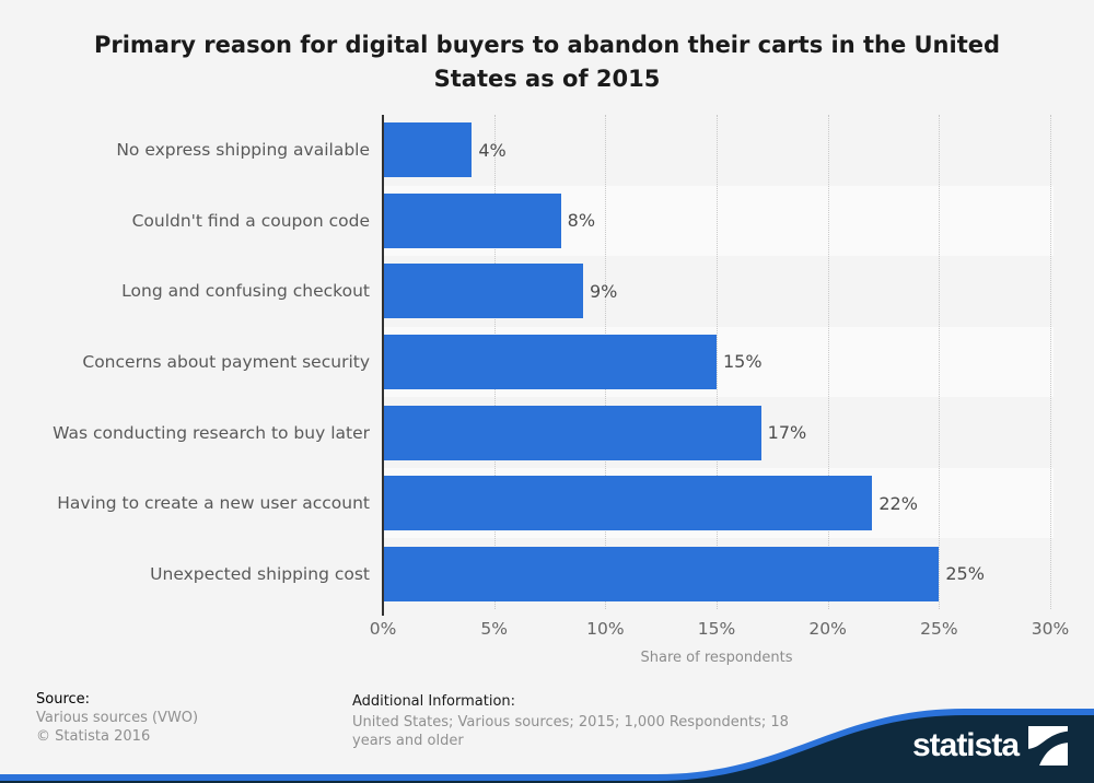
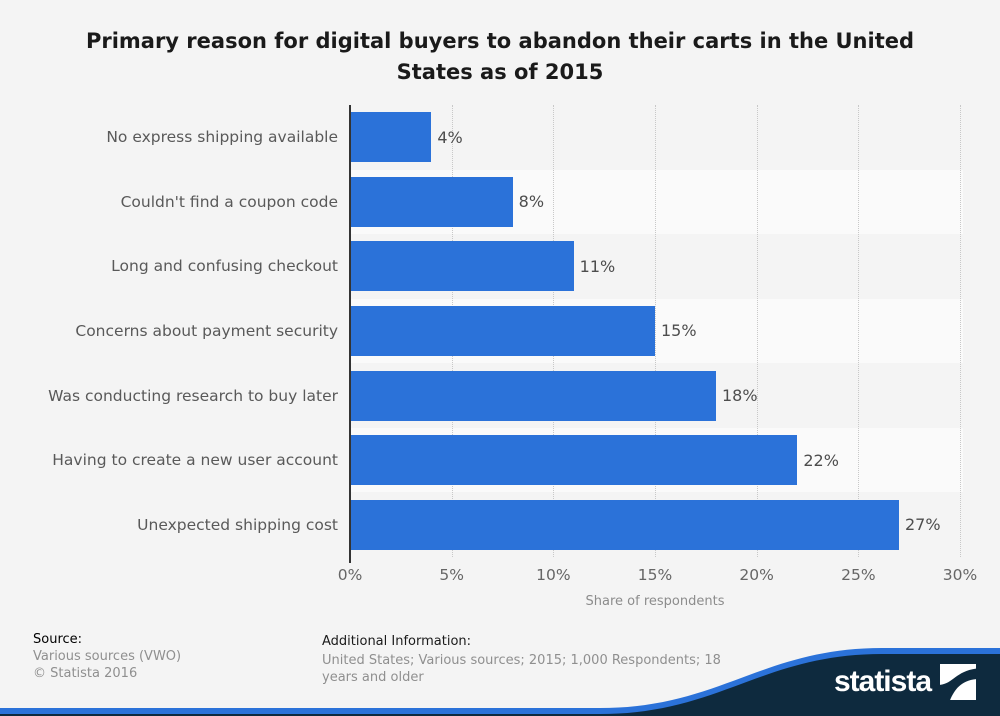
Long and confusing checkout: 9% -> 11%
Was conducting research to buy later: 17% -> 18%
Unexpected shipping cost: 25% -> 27%
